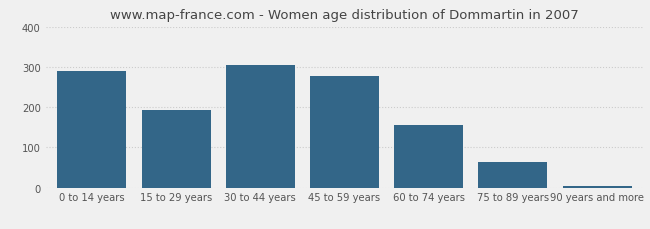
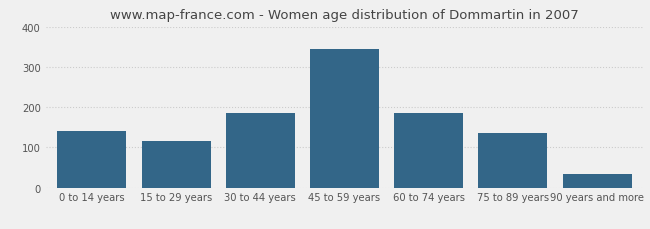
0 to 14 years: 289 -> 140
15 to 29 years: 194 -> 115
30 to 44 years: 304 -> 185
45 to 59 years: 277 -> 345
60 to 74 years: 156 -> 185
75 to 89 years: 64 -> 135
90 years and more: 5 -> 35
